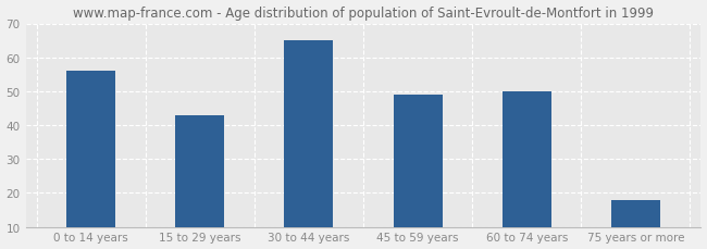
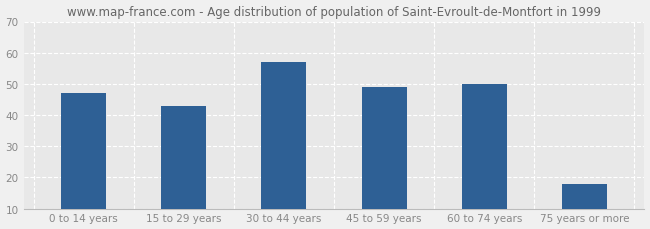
0 to 14 years: 56 -> 47
30 to 44 years: 65 -> 57
